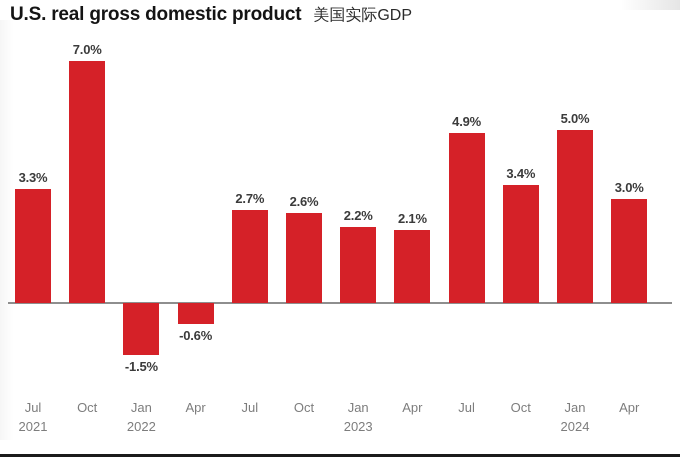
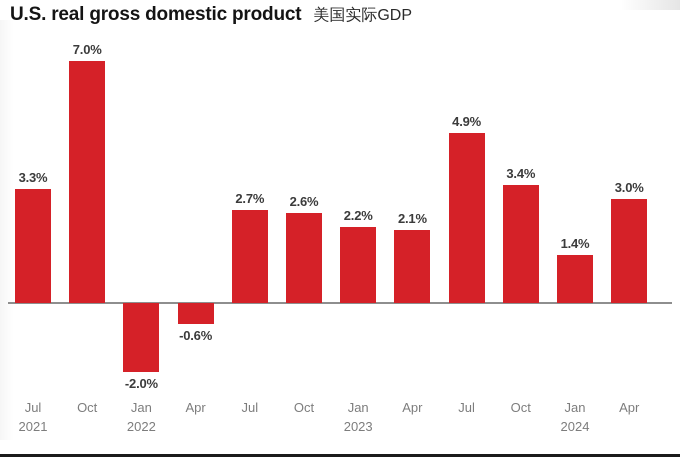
Jan 2022: -1.5% -> -2.0%
Jan 2024: 5.0% -> 1.4%
